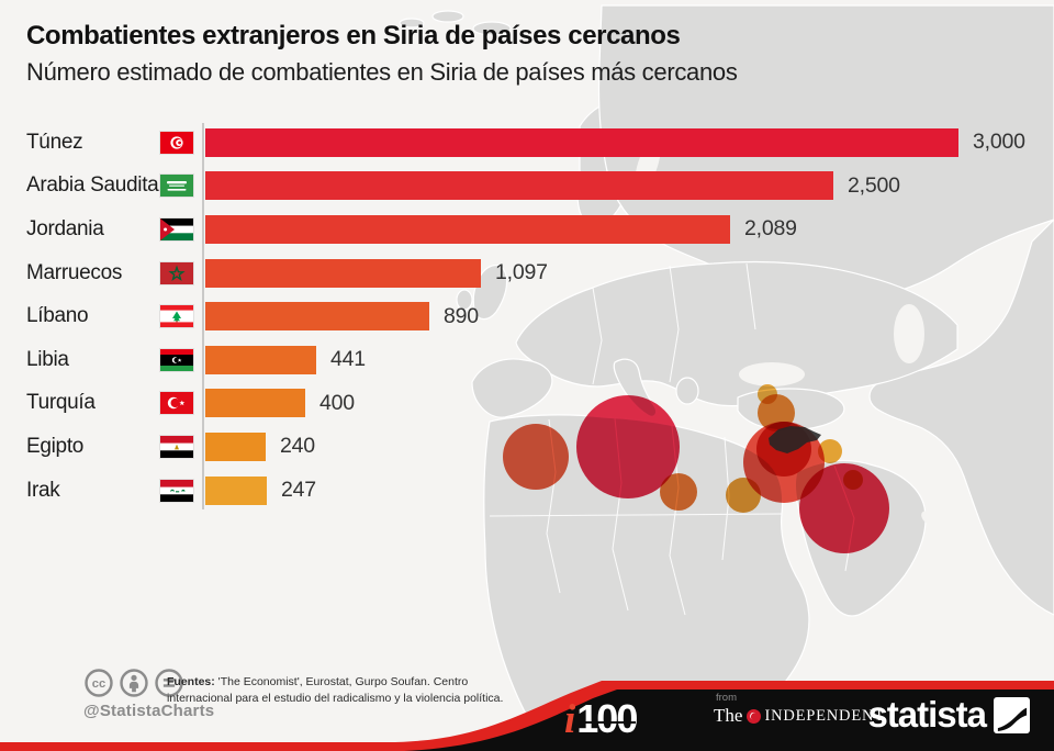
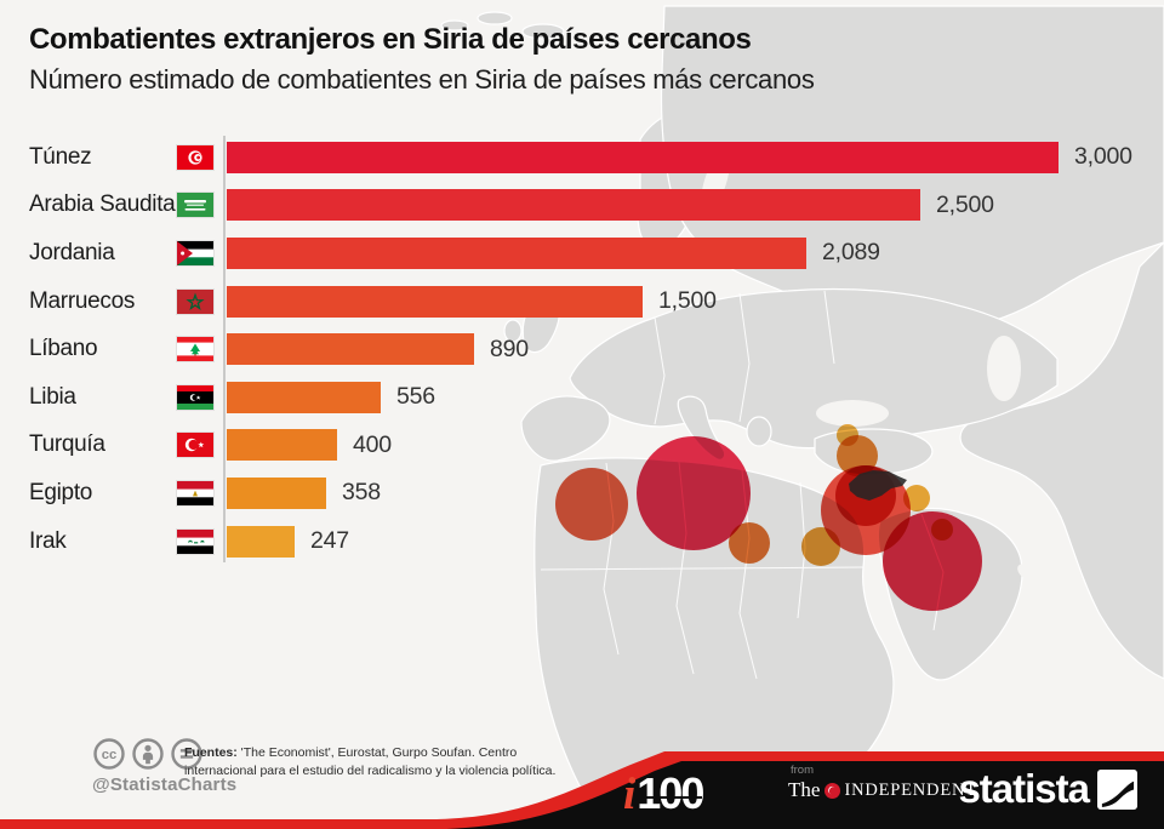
Marruecos: 1,097 -> 1,500
Libia: 441 -> 556
Egipto: 240 -> 358
